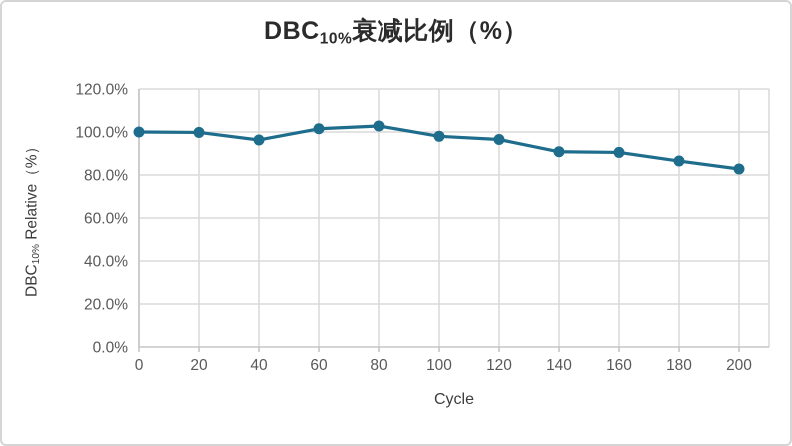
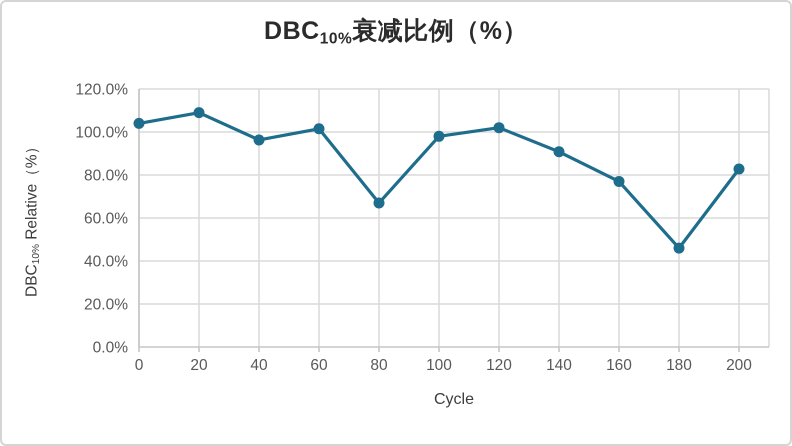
0: 100% -> 104%
20: 100% -> 109%
80: 103% -> 67%
120: 96% -> 102%
160: 90% -> 77%
180: 86% -> 46%
